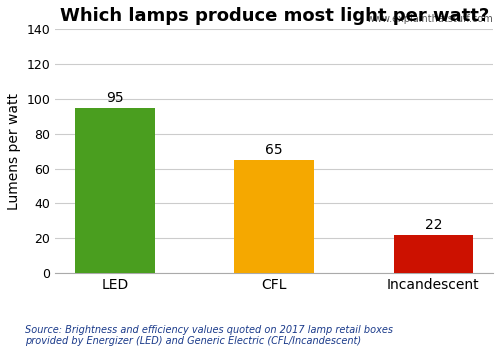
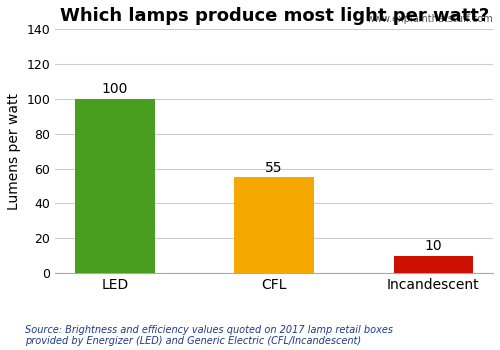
LED: 95 -> 100
CFL: 65 -> 55
Incandescent: 22 -> 10
